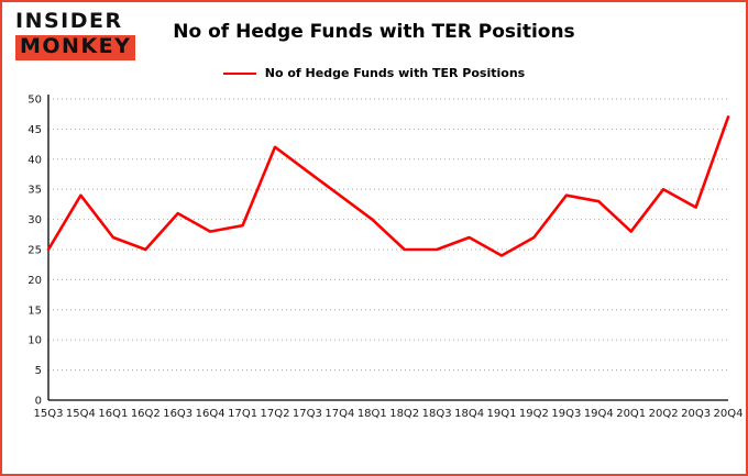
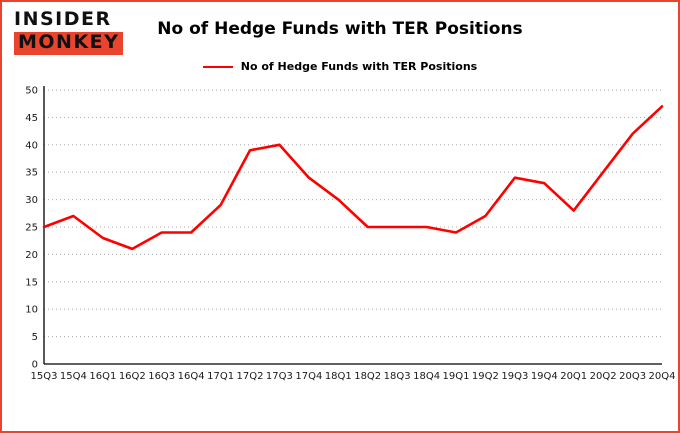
15Q4: 34 -> 27
16Q1: 27 -> 23
16Q2: 25 -> 21
16Q3: 31 -> 24
16Q4: 28 -> 24
17Q2: 42 -> 39
17Q3: 38 -> 40
18Q4: 27 -> 25
20Q3: 32 -> 42
